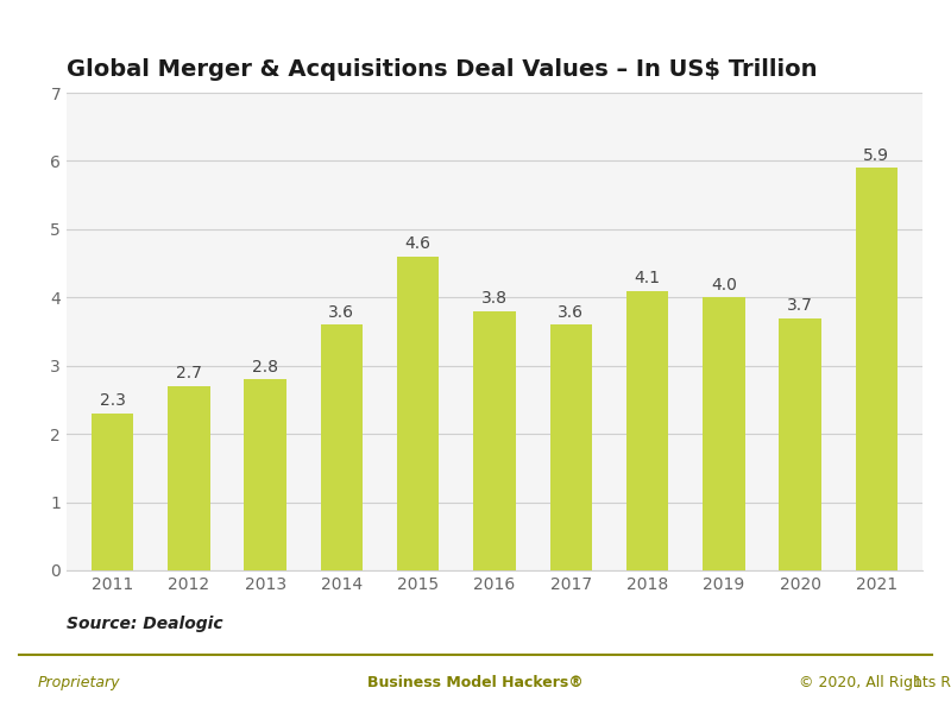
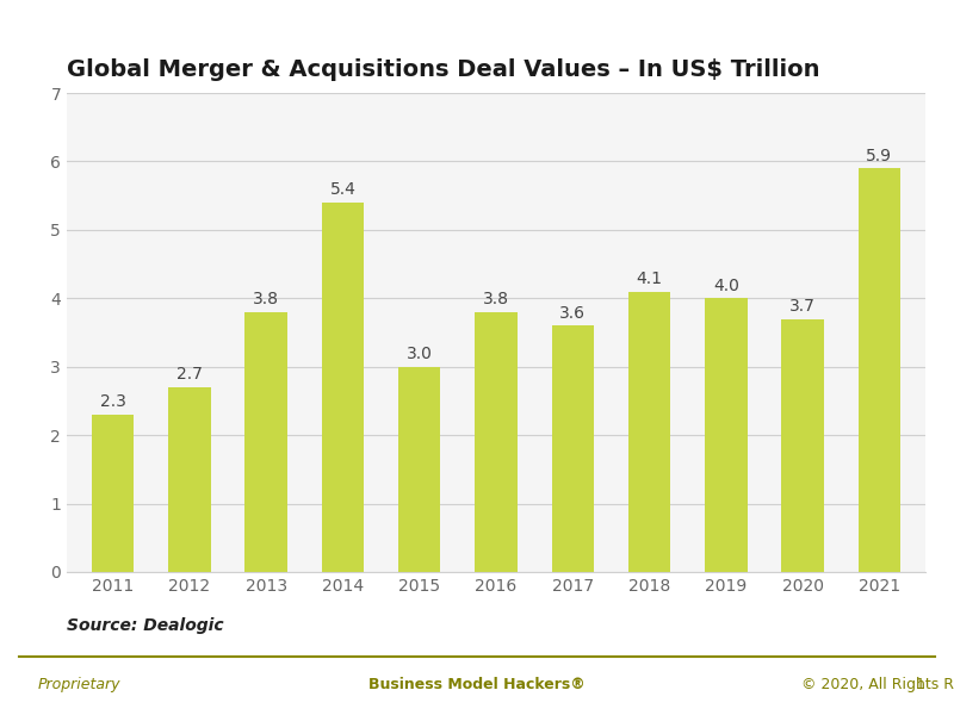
2013: 2.8 -> 3.8
2014: 3.6 -> 5.4
2015: 4.6 -> 3.0
